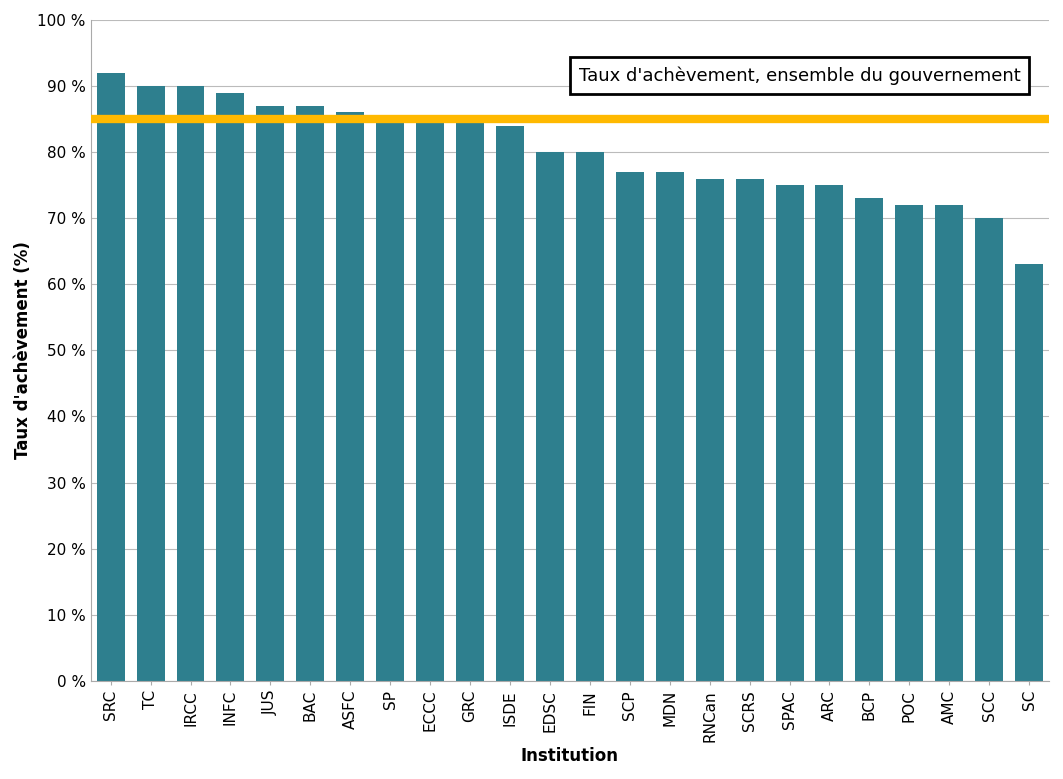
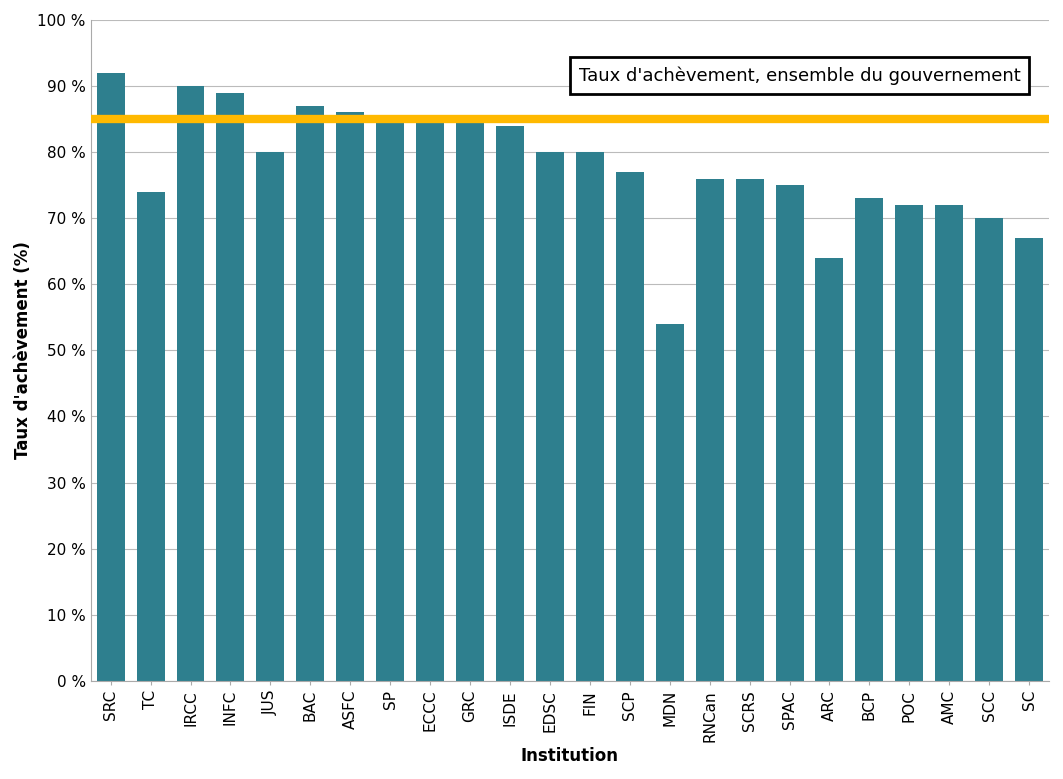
TC: 90 % -> 74 %
JUS: 87 % -> 80 %
MDN: 77 % -> 54 %
ARC: 75 % -> 64 %
SC: 63 % -> 67 %
